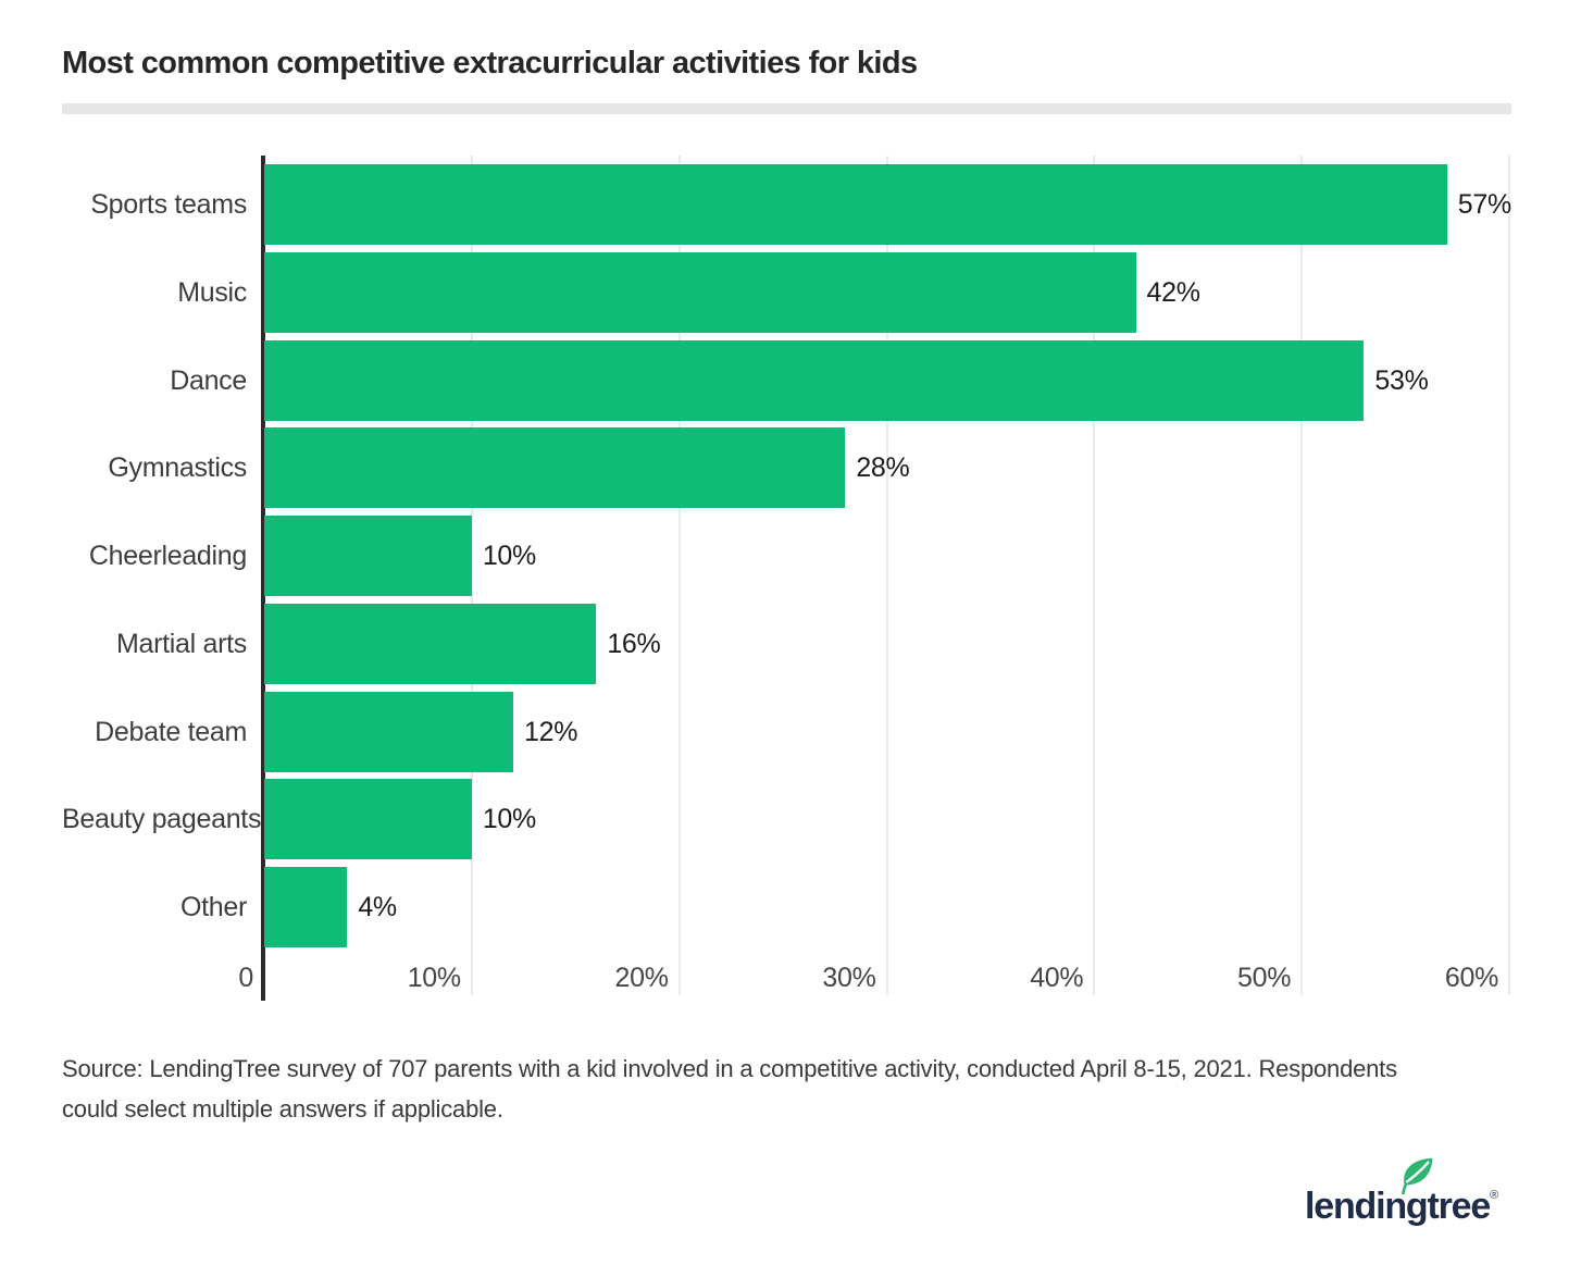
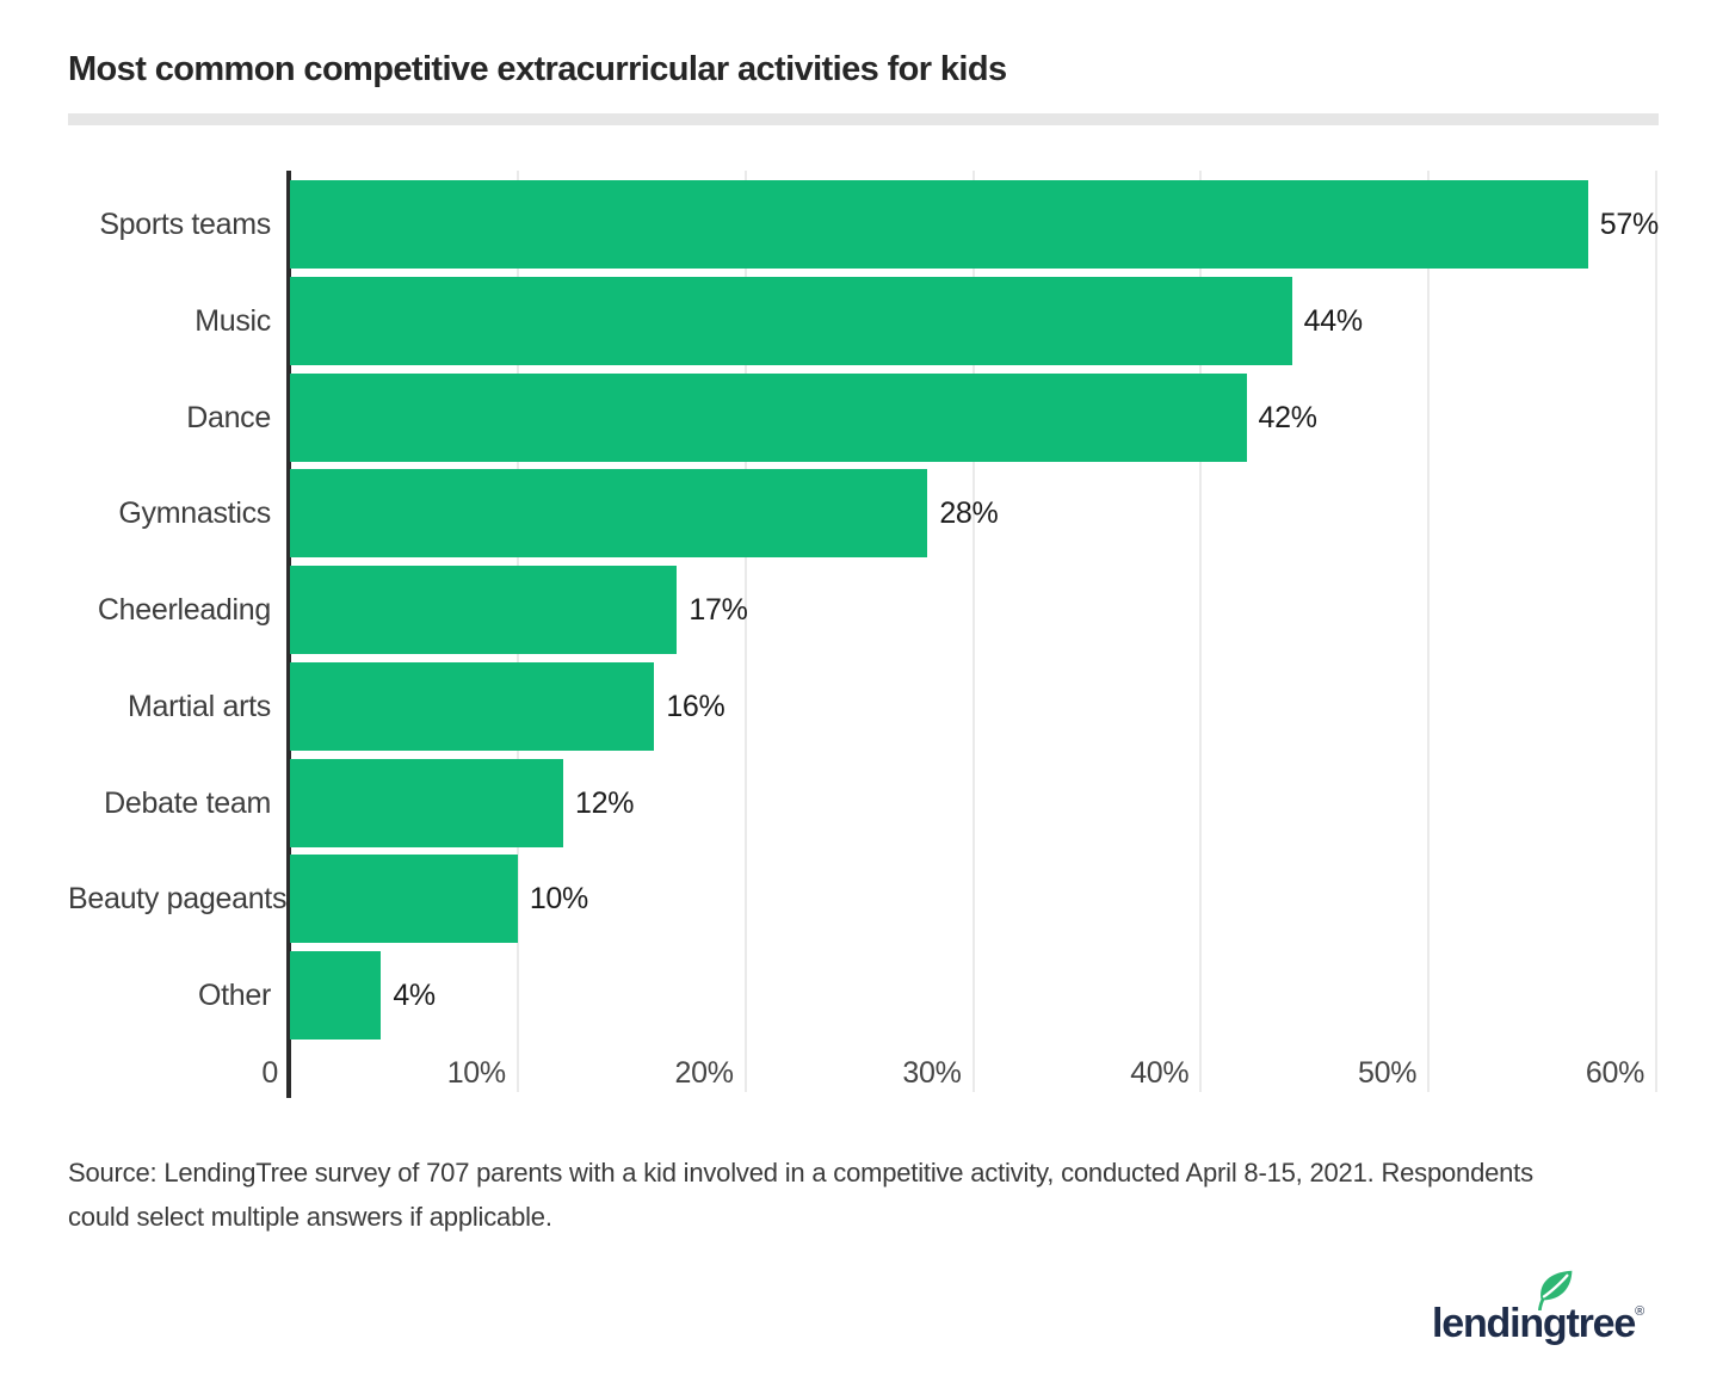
Music: 42% -> 44%
Dance: 53% -> 42%
Cheerleading: 10% -> 17%
